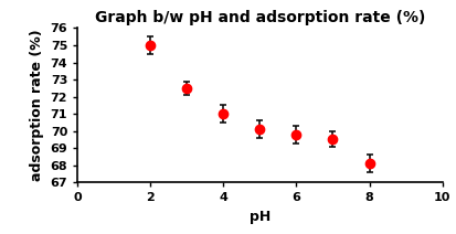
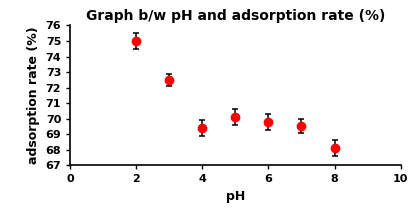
4: 71.0 -> 69.4
